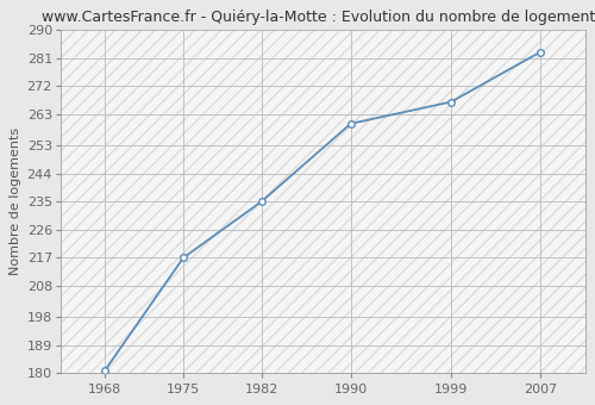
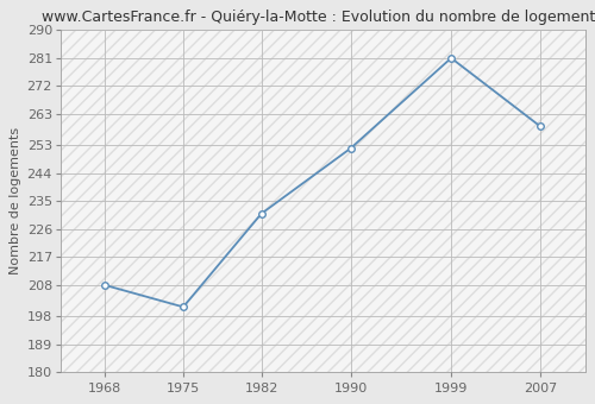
1968: 181 -> 208
1975: 217 -> 201
1982: 235 -> 231
1990: 260 -> 252
1999: 267 -> 281
2007: 283 -> 259
